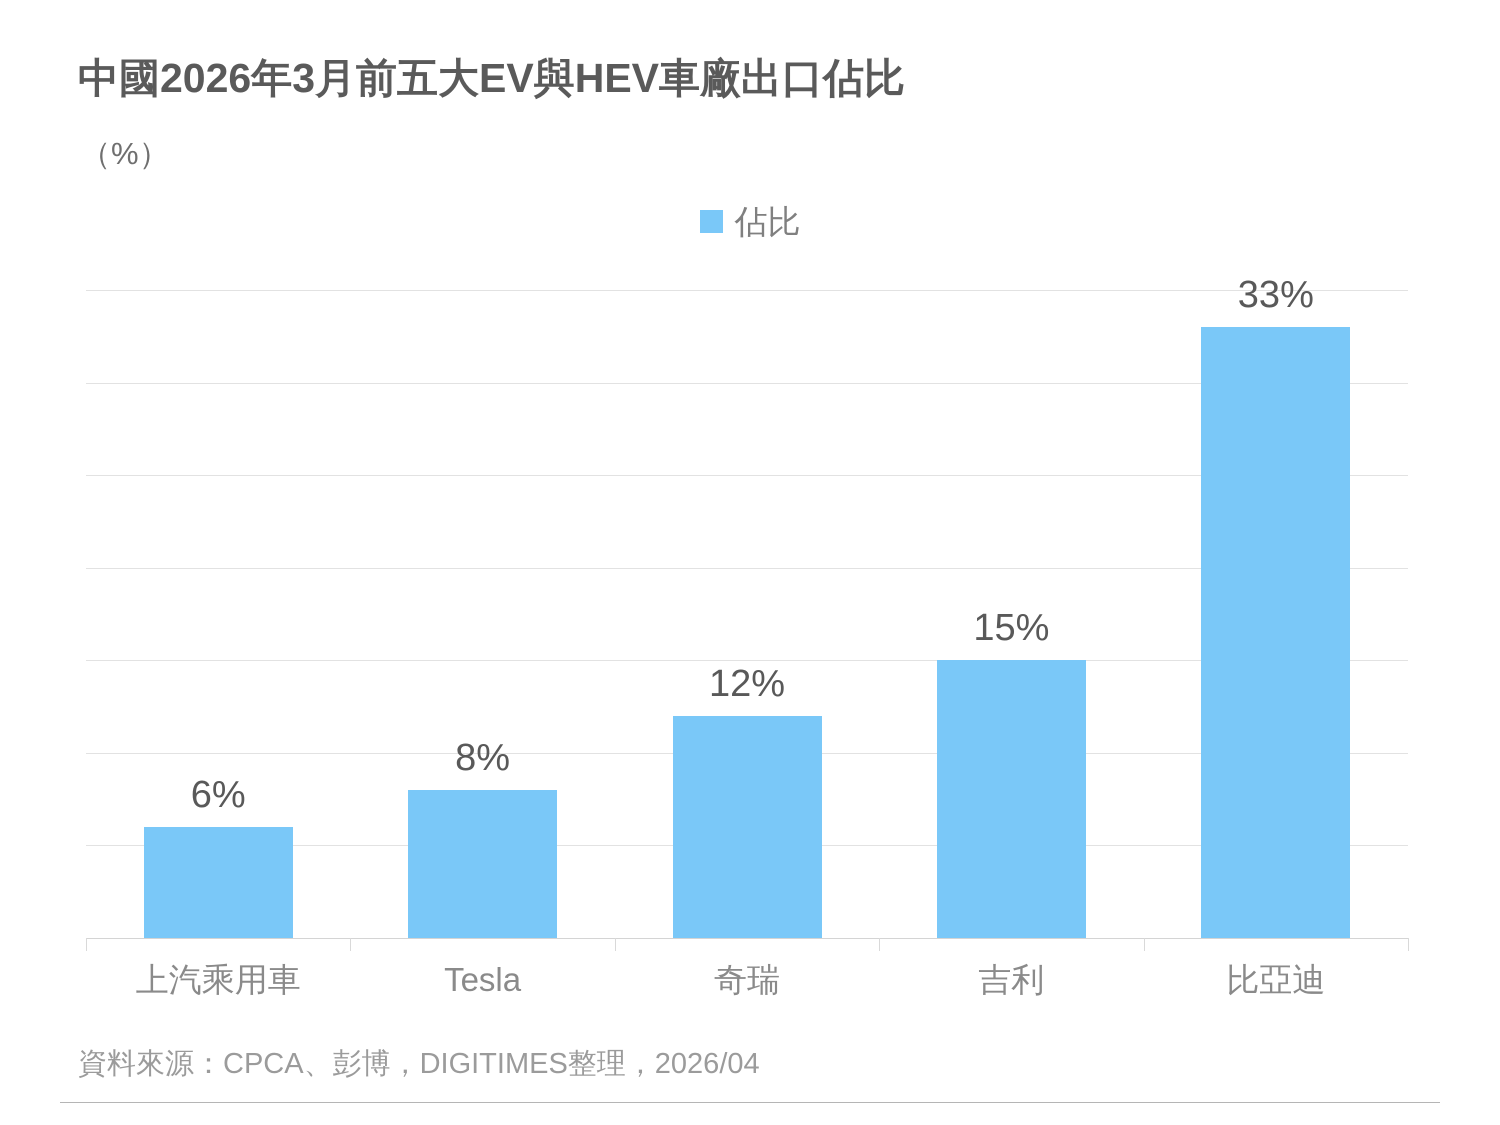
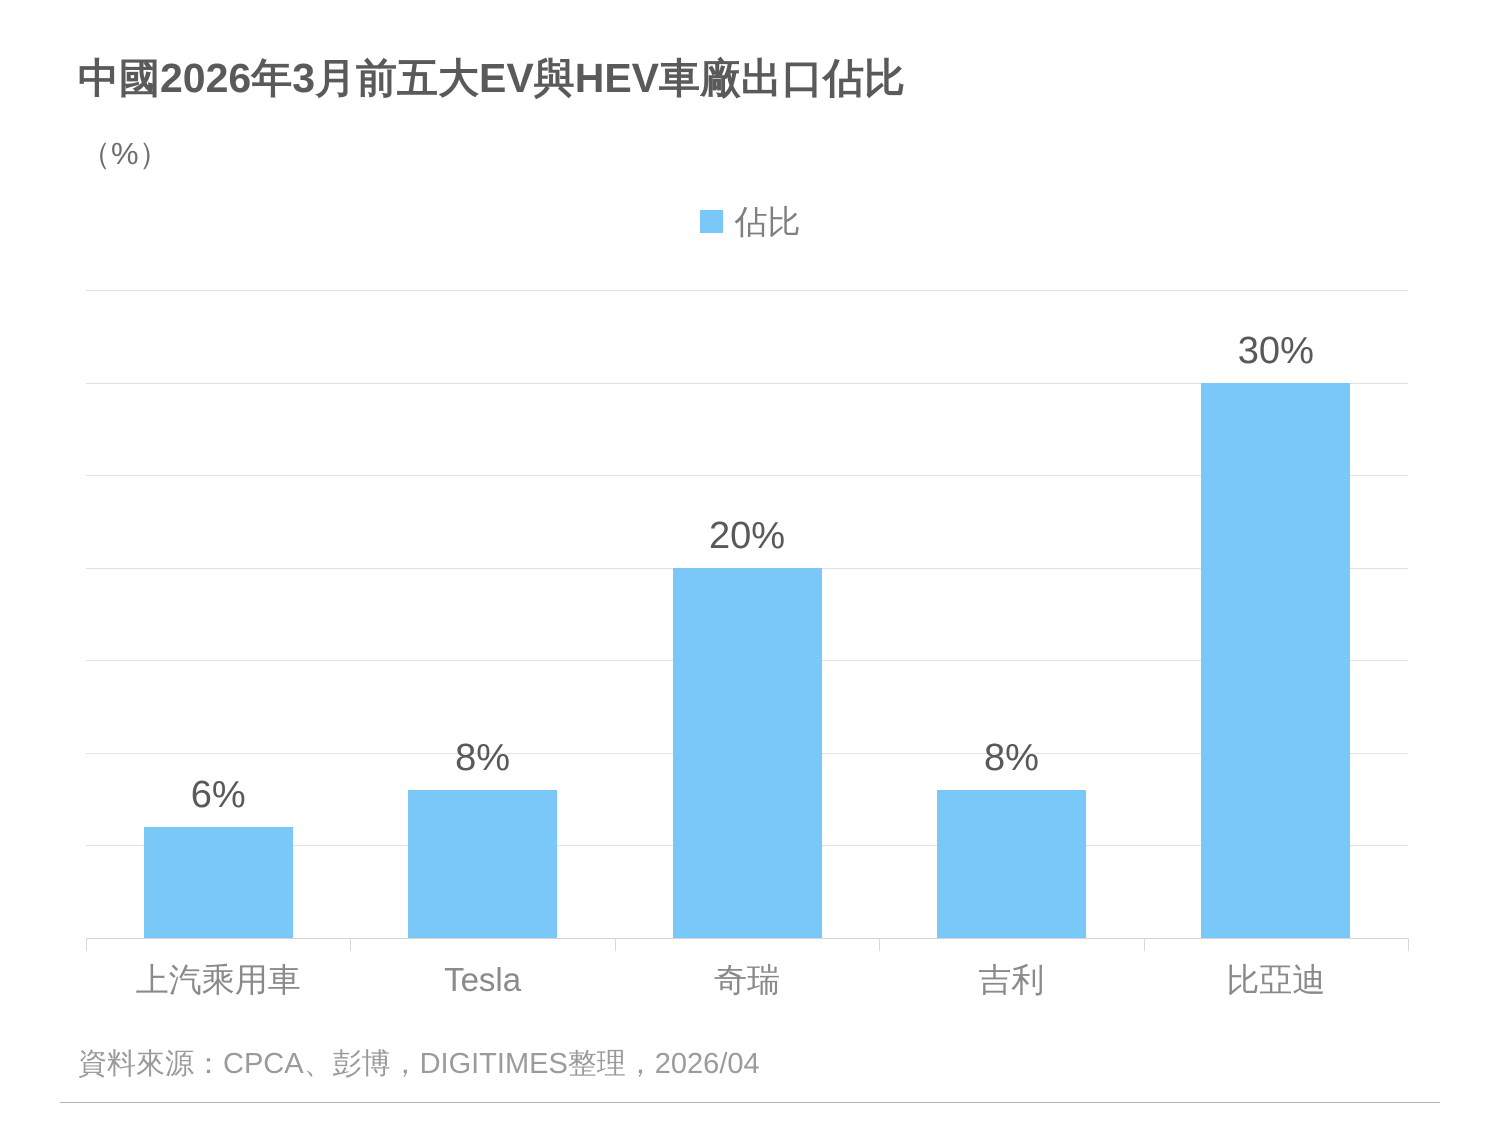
奇瑞: 12% -> 20%
吉利: 15% -> 8%
比亞迪: 33% -> 30%
